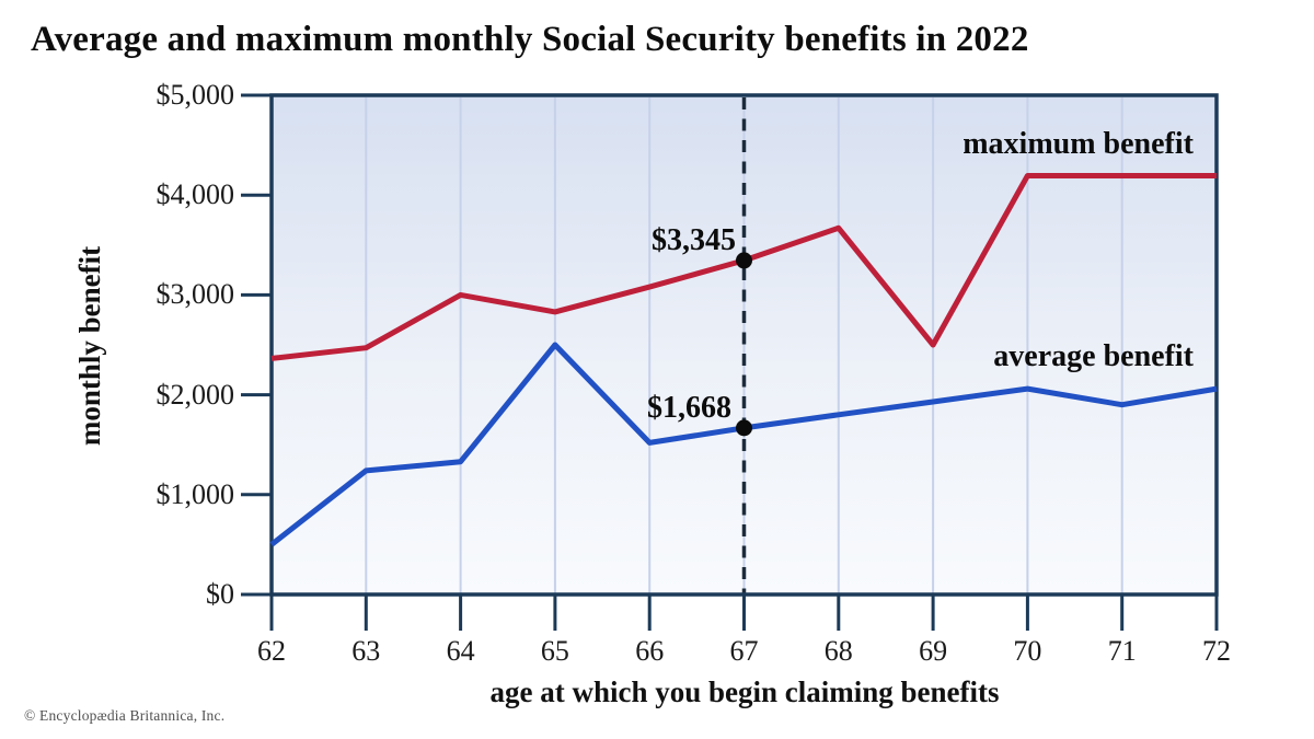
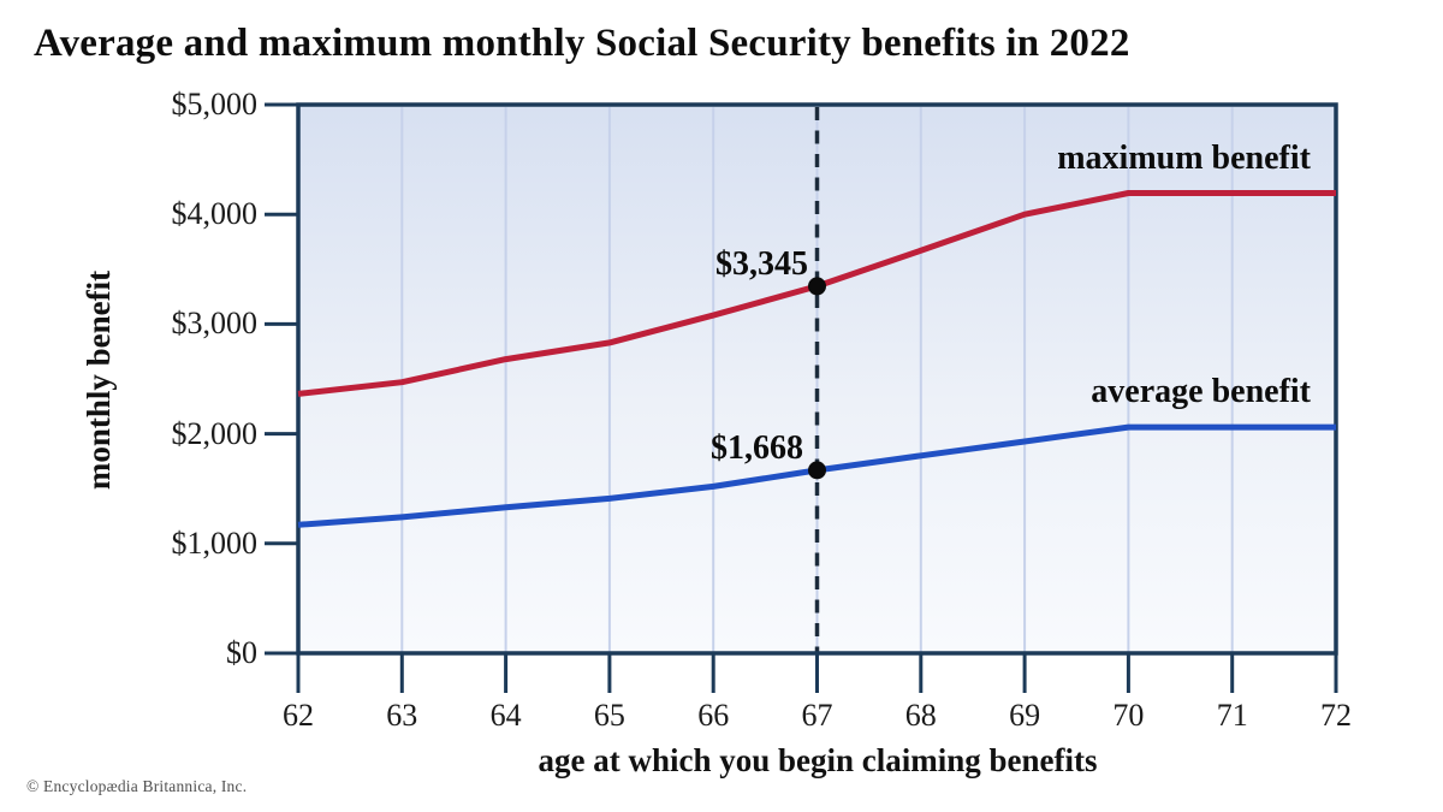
average benefit/62: $500 -> $1200
maximum benefit/64: $3000 -> $2700
average benefit/65: $2500 -> $1400
maximum benefit/69: $2500 -> $4000
average benefit/71: $1900 -> $2100
